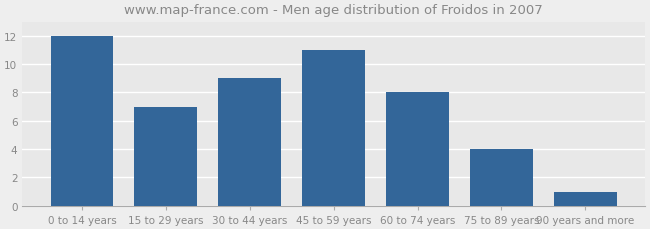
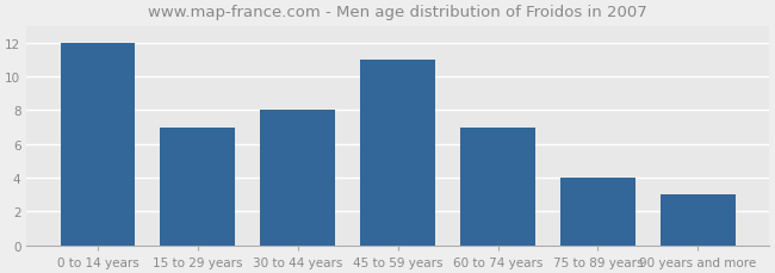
30 to 44 years: 9 -> 8
60 to 74 years: 8 -> 7
90 years and more: 1 -> 3
